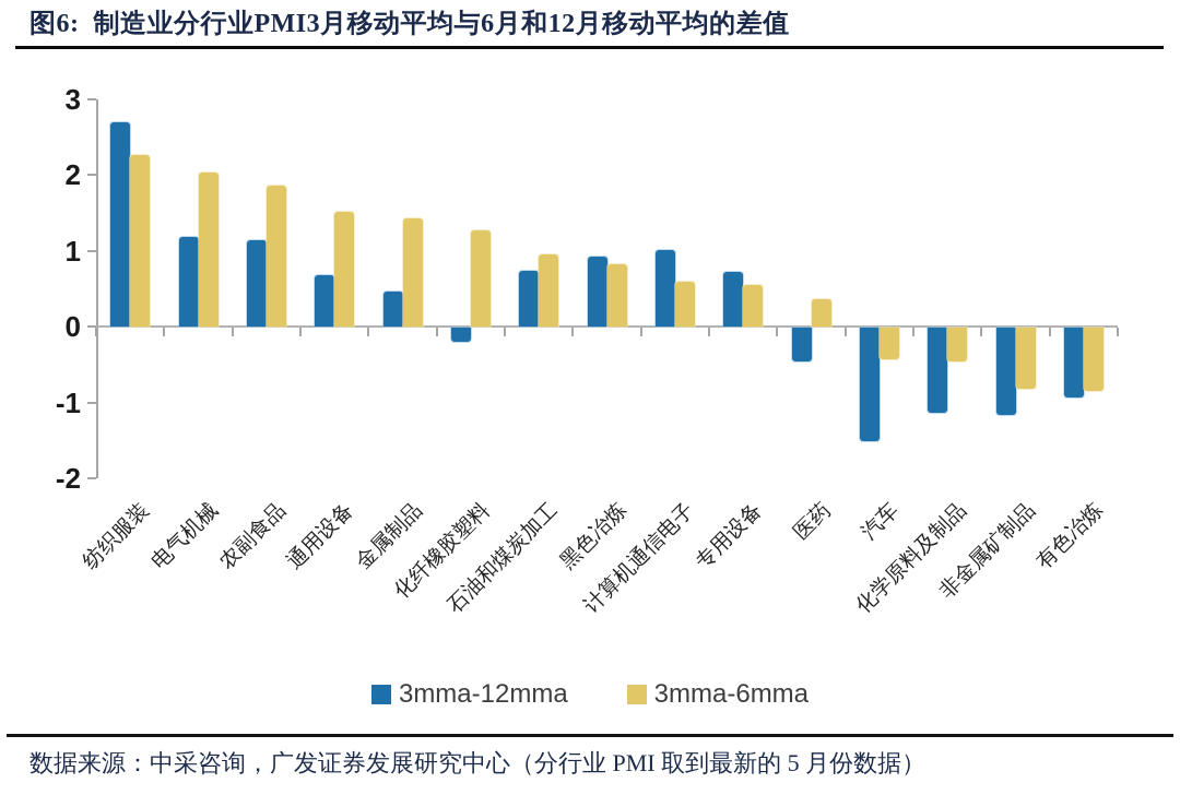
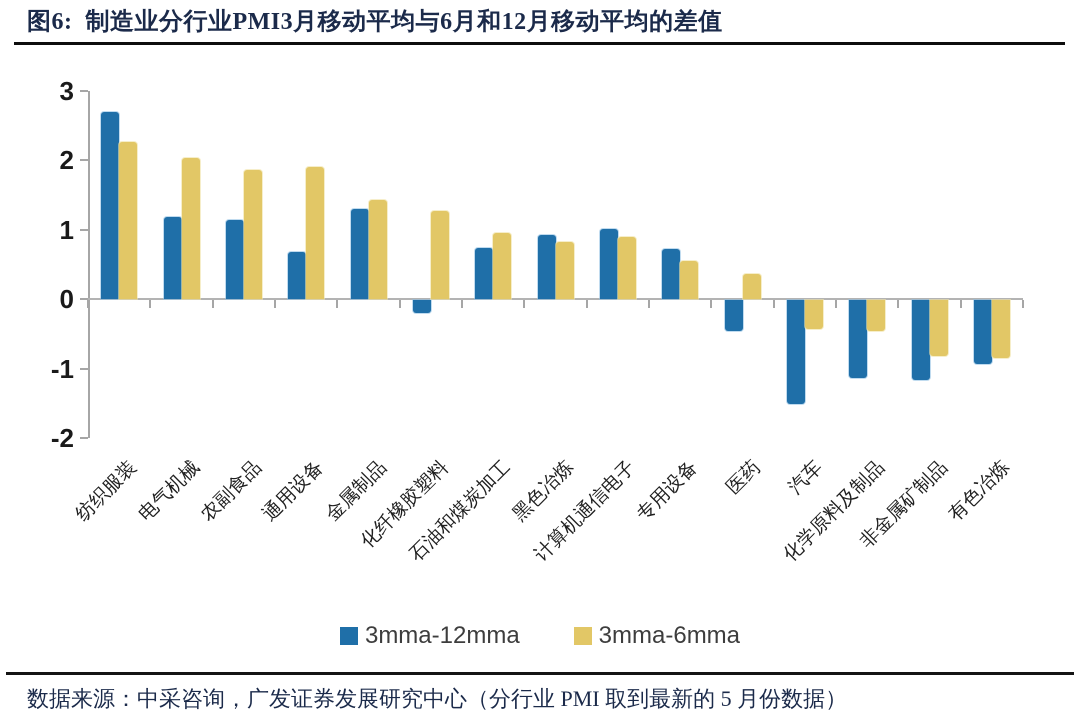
3mma-6mma/通用设备: 1.5 -> 1.9
3mma-12mma/金属制品: 0.5 -> 1.3
3mma-6mma/计算机通信电子: 0.6 -> 0.9
